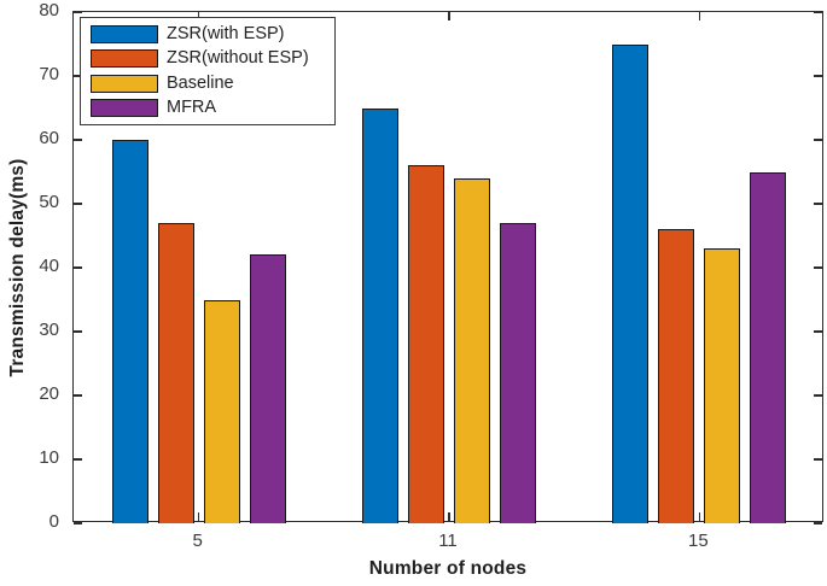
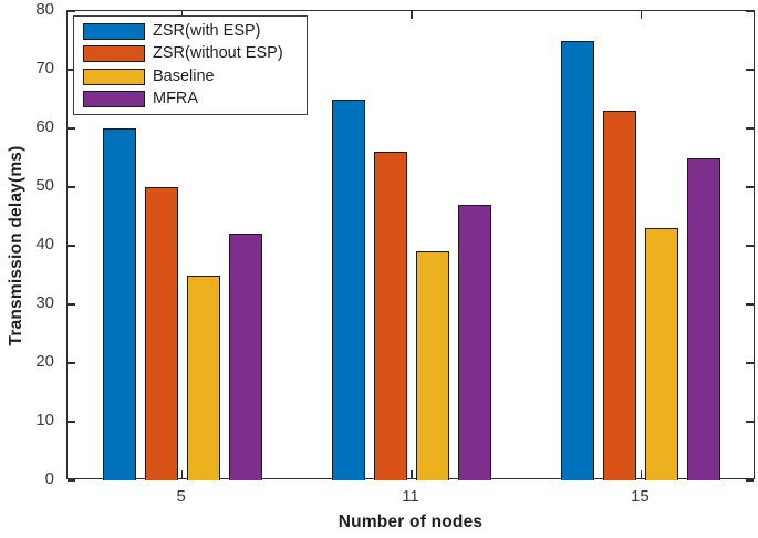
ZSR(without ESP)/5: 47 -> 50
Baseline/11: 54 -> 39
ZSR(without ESP)/15: 46 -> 63
